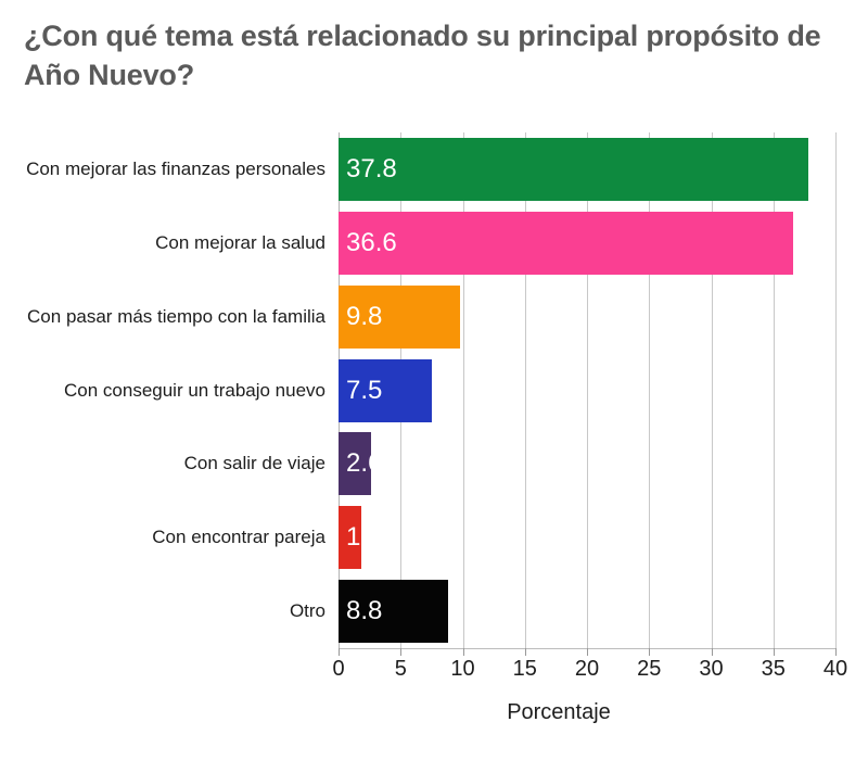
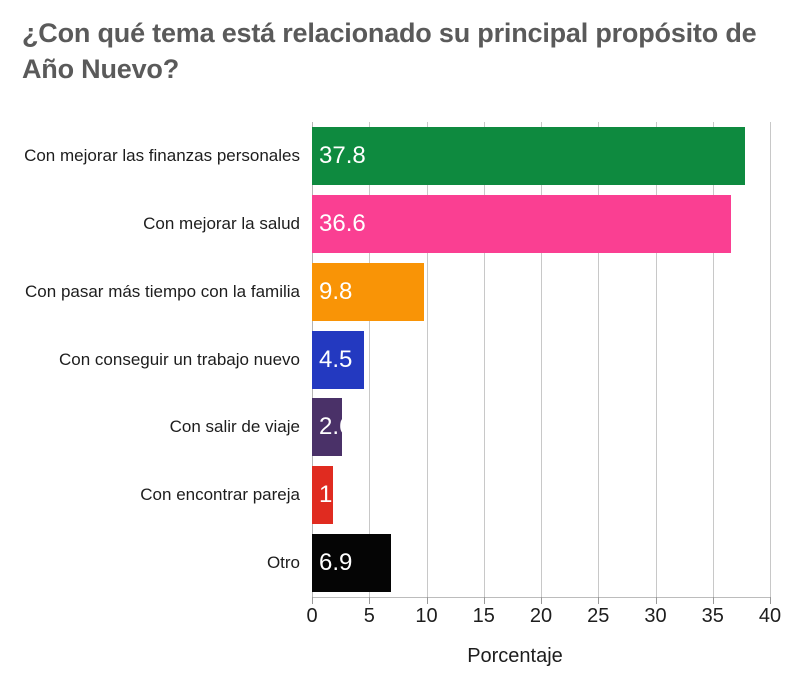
Con conseguir un trabajo nuevo: 7.5 -> 4.5
Otro: 8.8 -> 6.9
